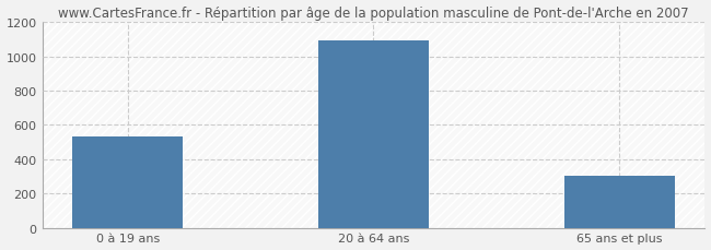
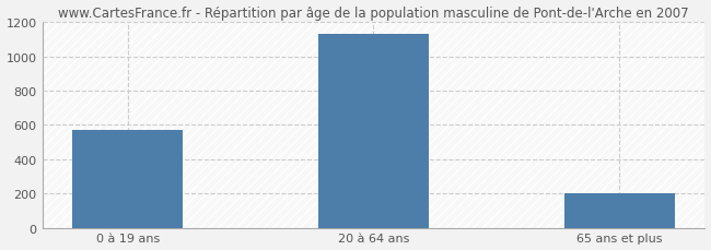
0 à 19 ans: 530 -> 570
20 à 64 ans: 1090 -> 1130
65 ans et plus: 300 -> 200
